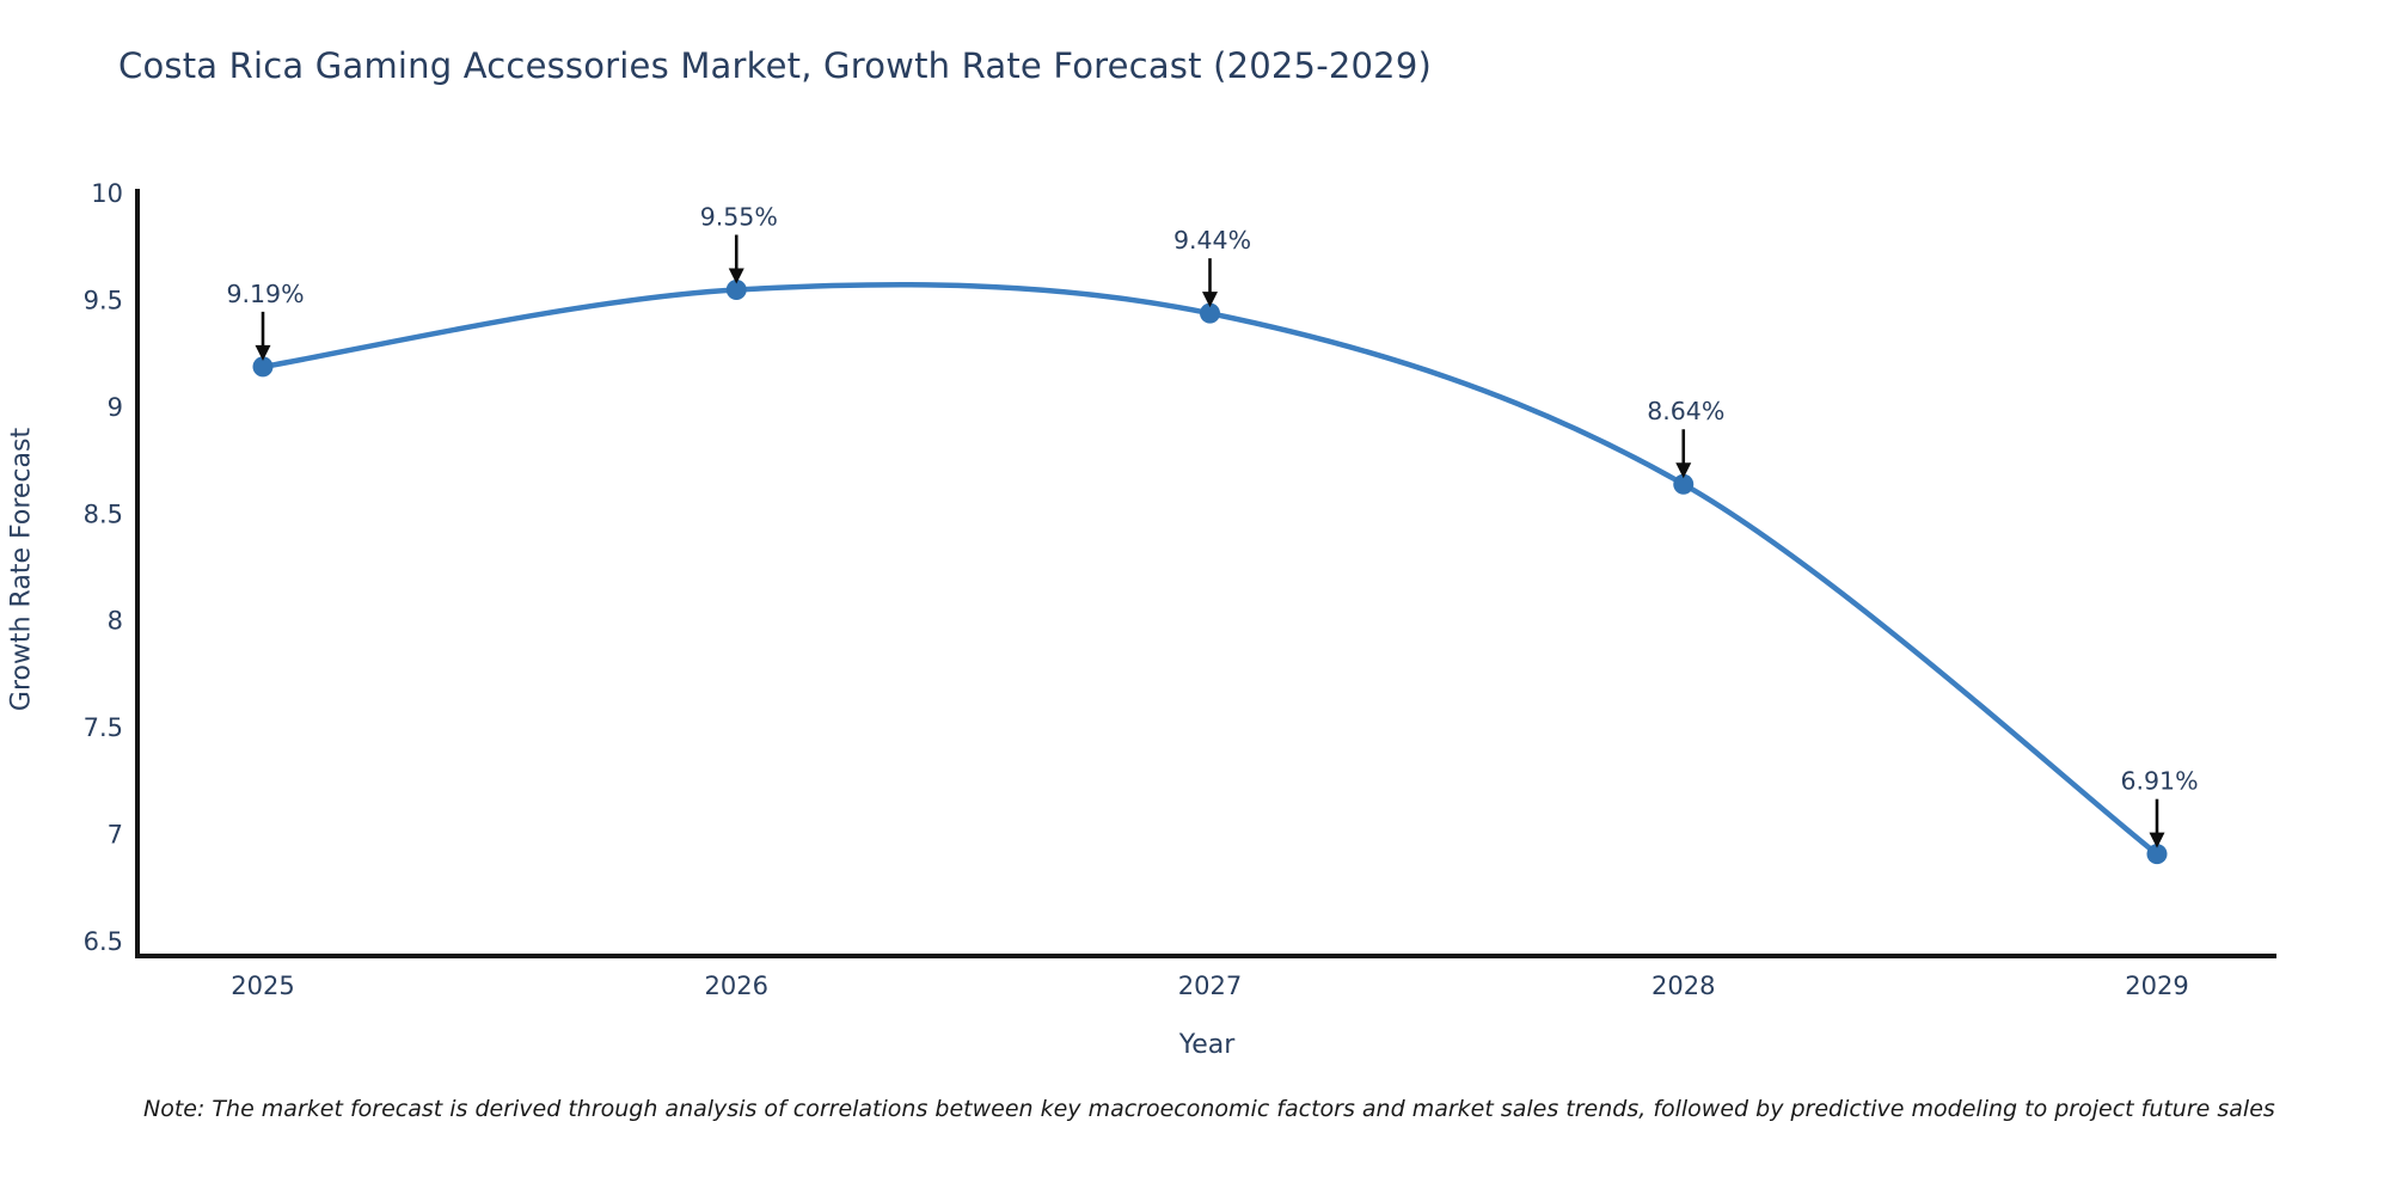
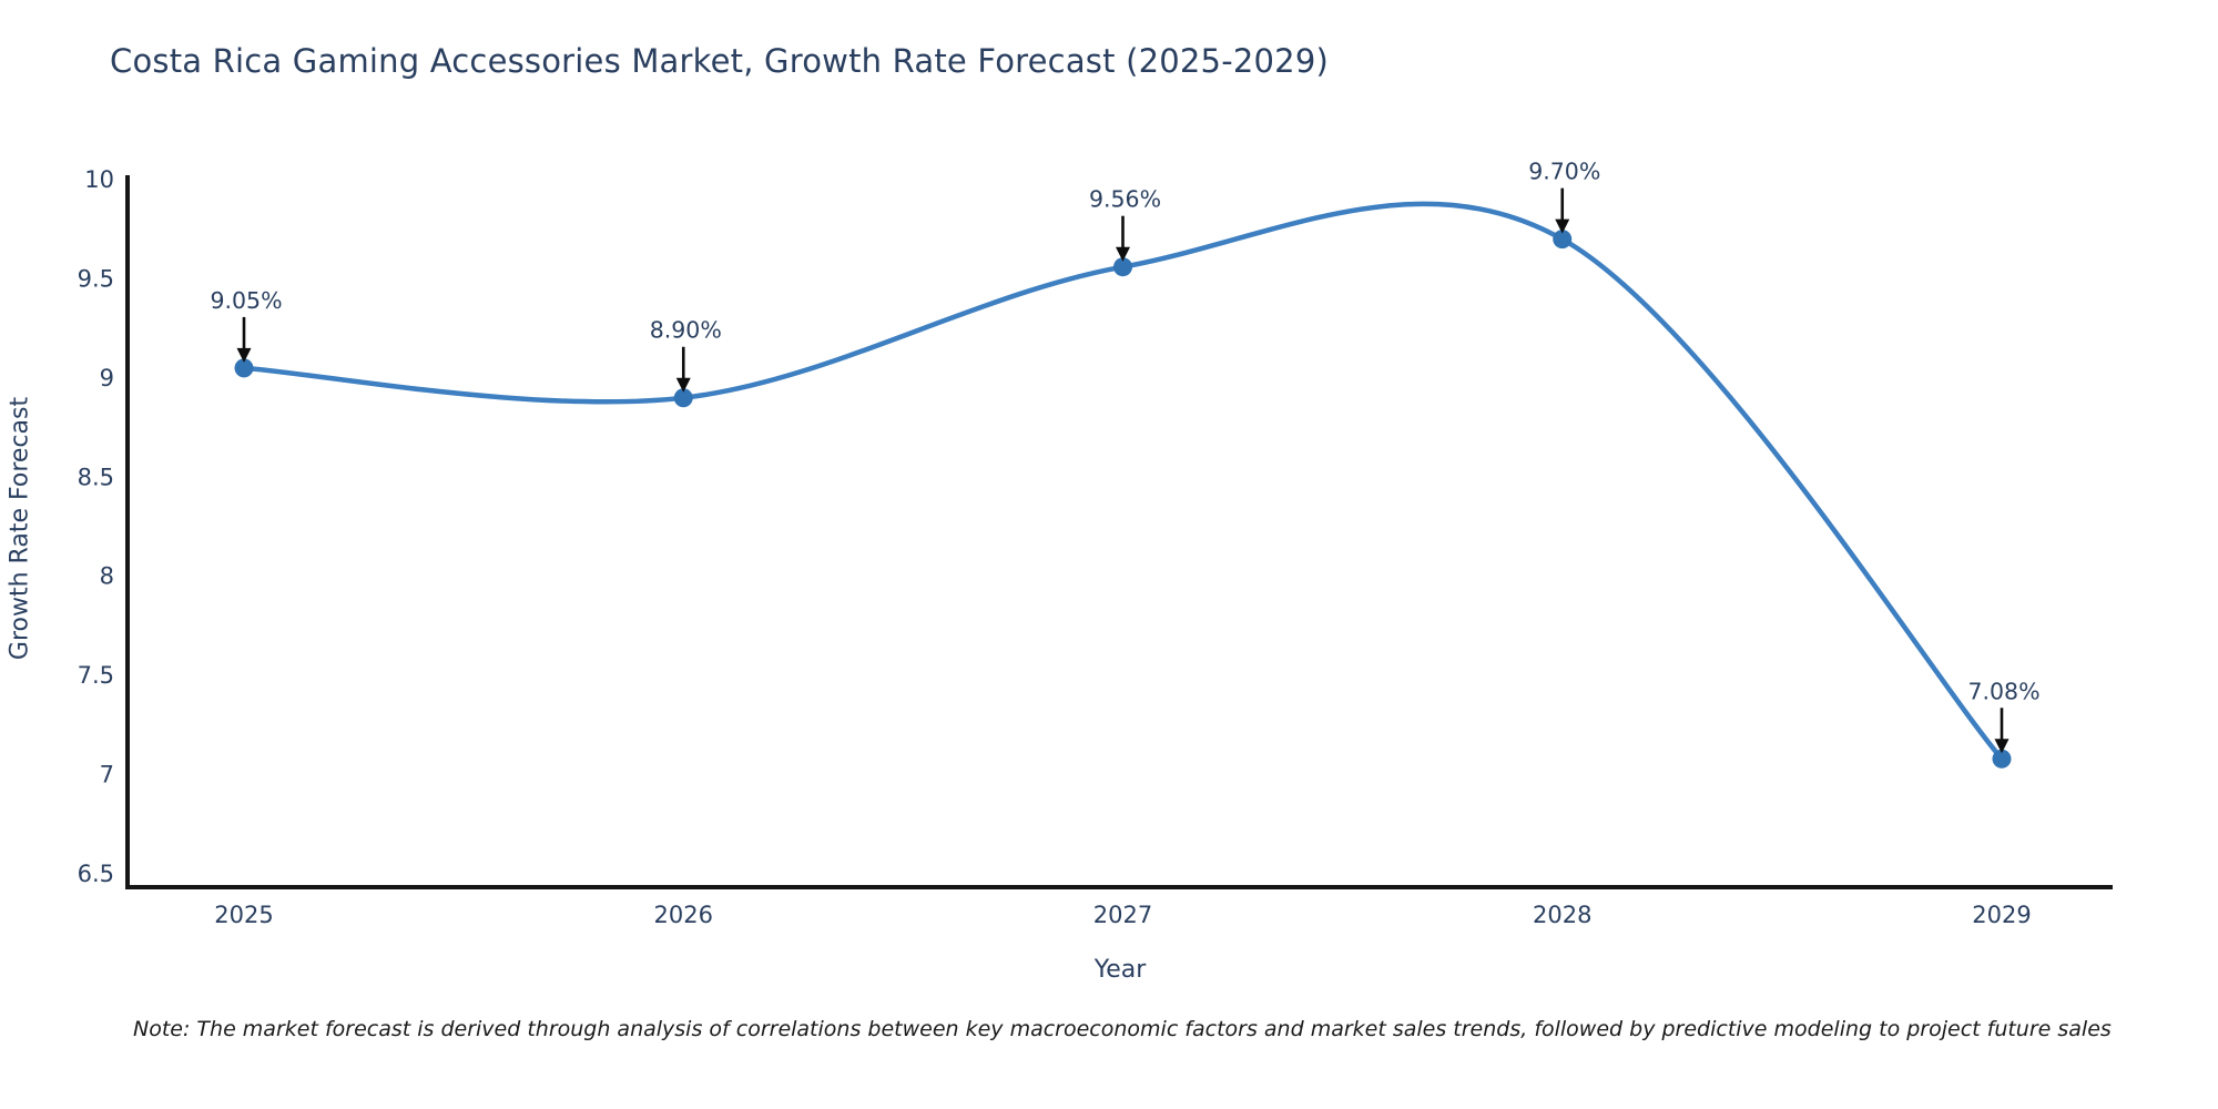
2025: 9.19% -> 9.05%
2026: 9.55% -> 8.90%
2027: 9.44% -> 9.56%
2028: 8.64% -> 9.70%
2029: 6.91% -> 7.08%
